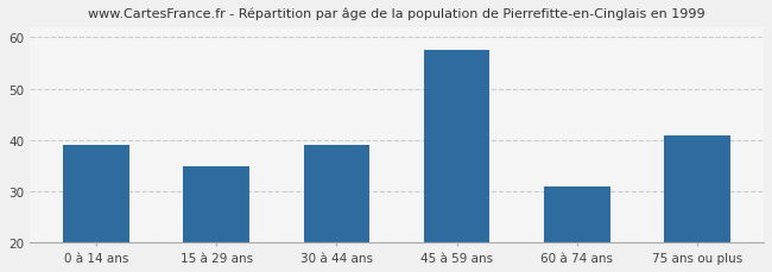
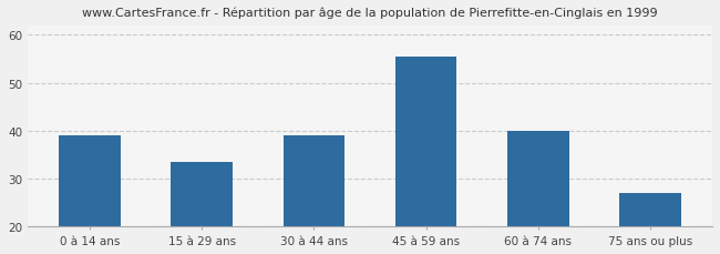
15 à 29 ans: 35.0 -> 33.5
45 à 59 ans: 57.5 -> 55.5
60 à 74 ans: 31.0 -> 40.0
75 ans ou plus: 41.0 -> 27.0
